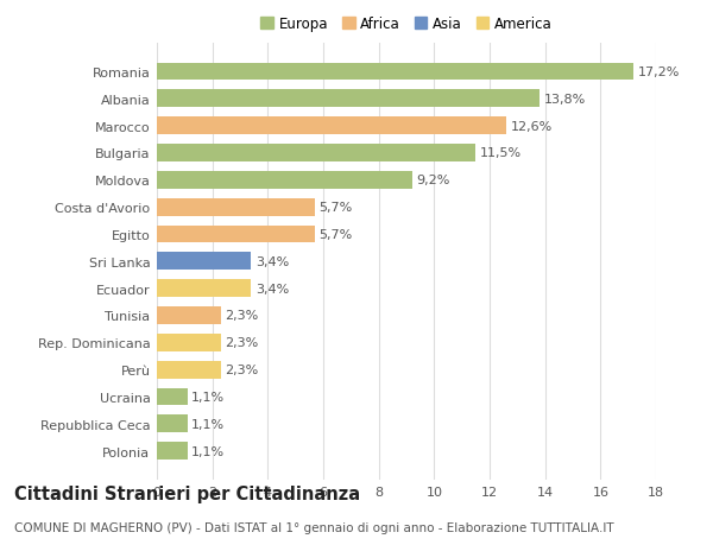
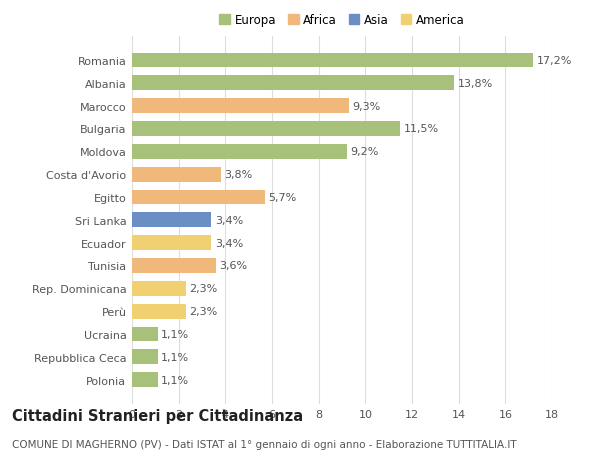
Marocco: 12,6% -> 9,3%
Costa d'Avorio: 5,7% -> 3,8%
Tunisia: 2,3% -> 3,6%
